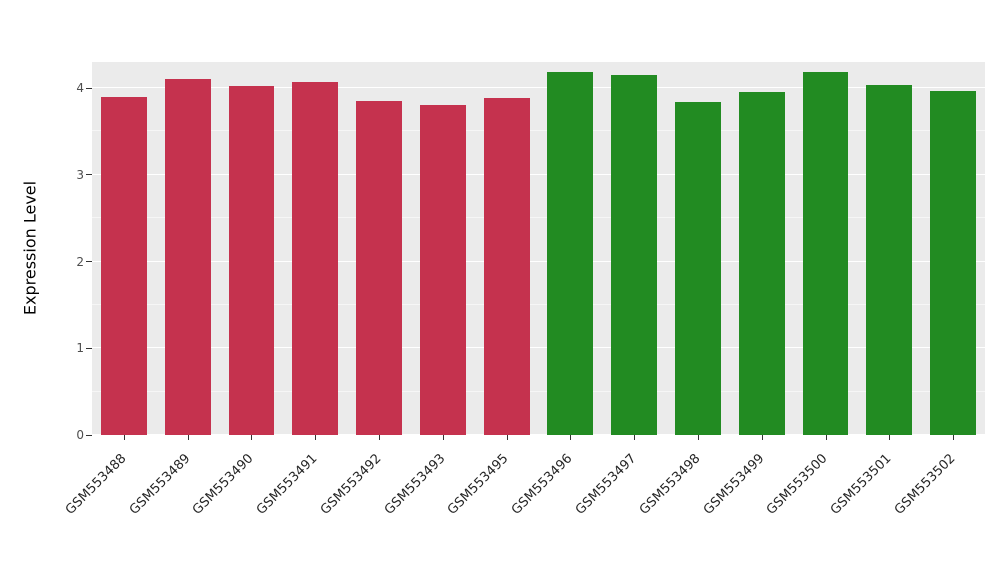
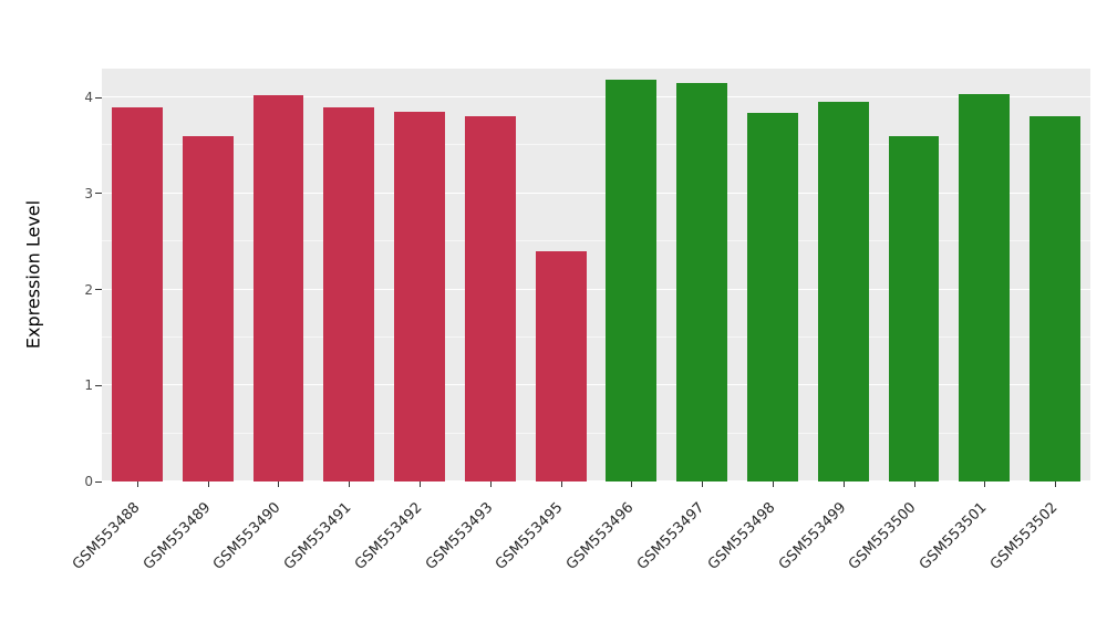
GSM553489: 4.1 -> 3.6
GSM553491: 4.1 -> 3.9
GSM553495: 3.9 -> 2.4
GSM553500: 4.2 -> 3.6
GSM553502: 4.0 -> 3.8
